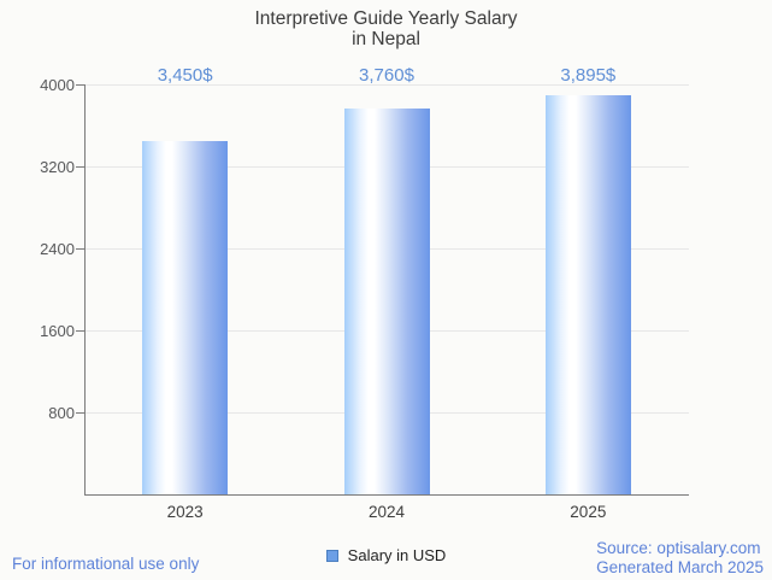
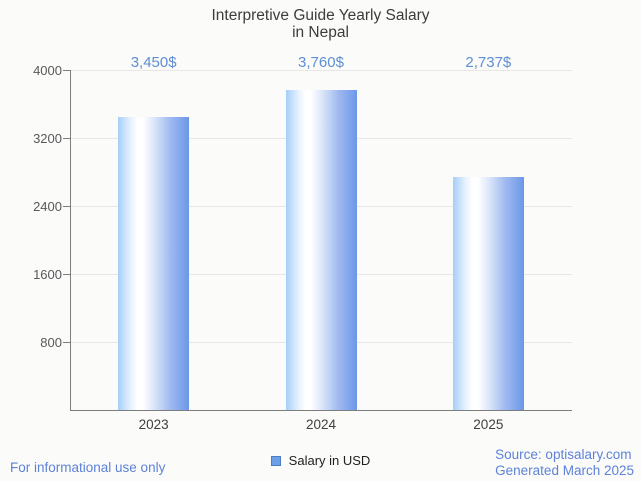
2025: 3,895 -> 2,737
